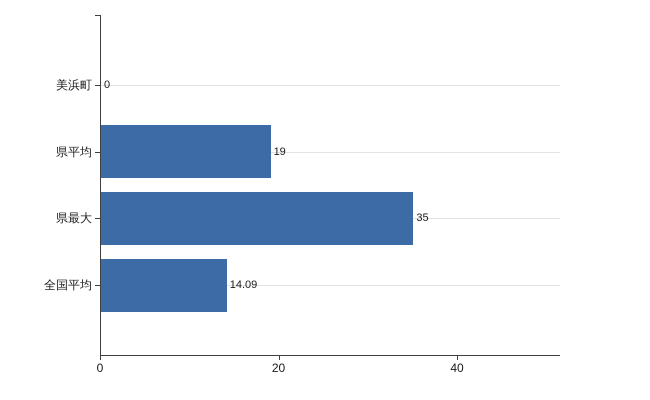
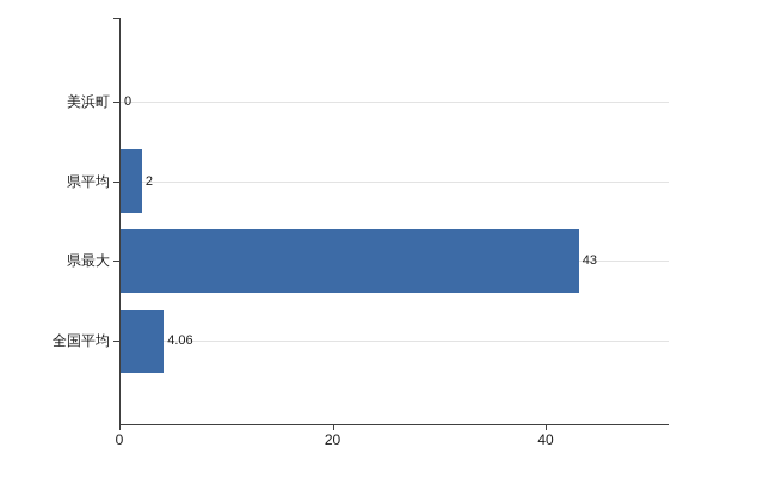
県平均: 19 -> 2
県最大: 35 -> 43
全国平均: 14.09 -> 4.06
